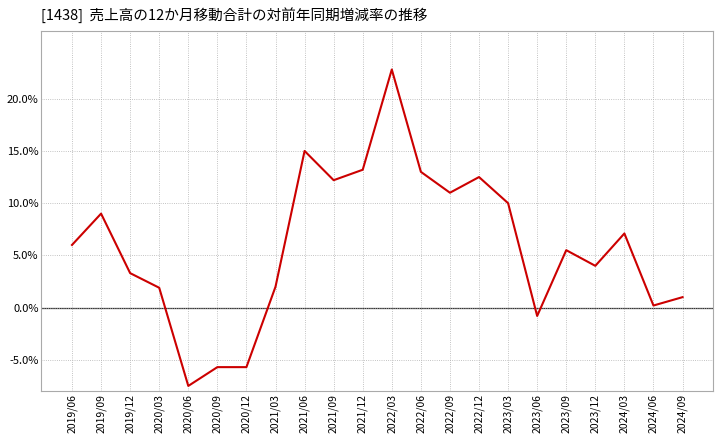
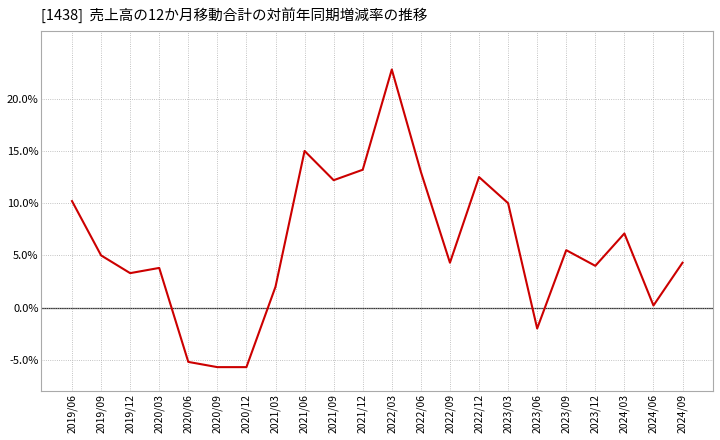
2019/06: 6.0% -> 10.2%
2019/09: 9.0% -> 5.0%
2020/03: 1.9% -> 3.8%
2020/06: -7.5% -> -5.2%
2022/09: 11.0% -> 4.3%
2023/06: -0.8% -> -2.0%
2024/09: 1.0% -> 4.3%
